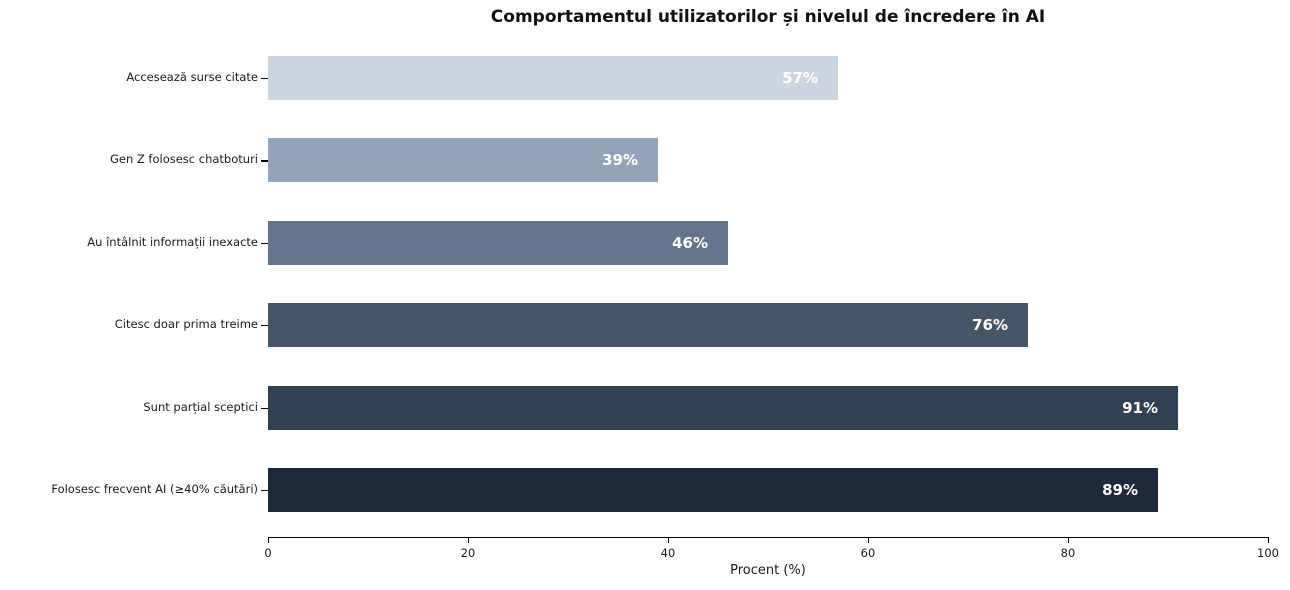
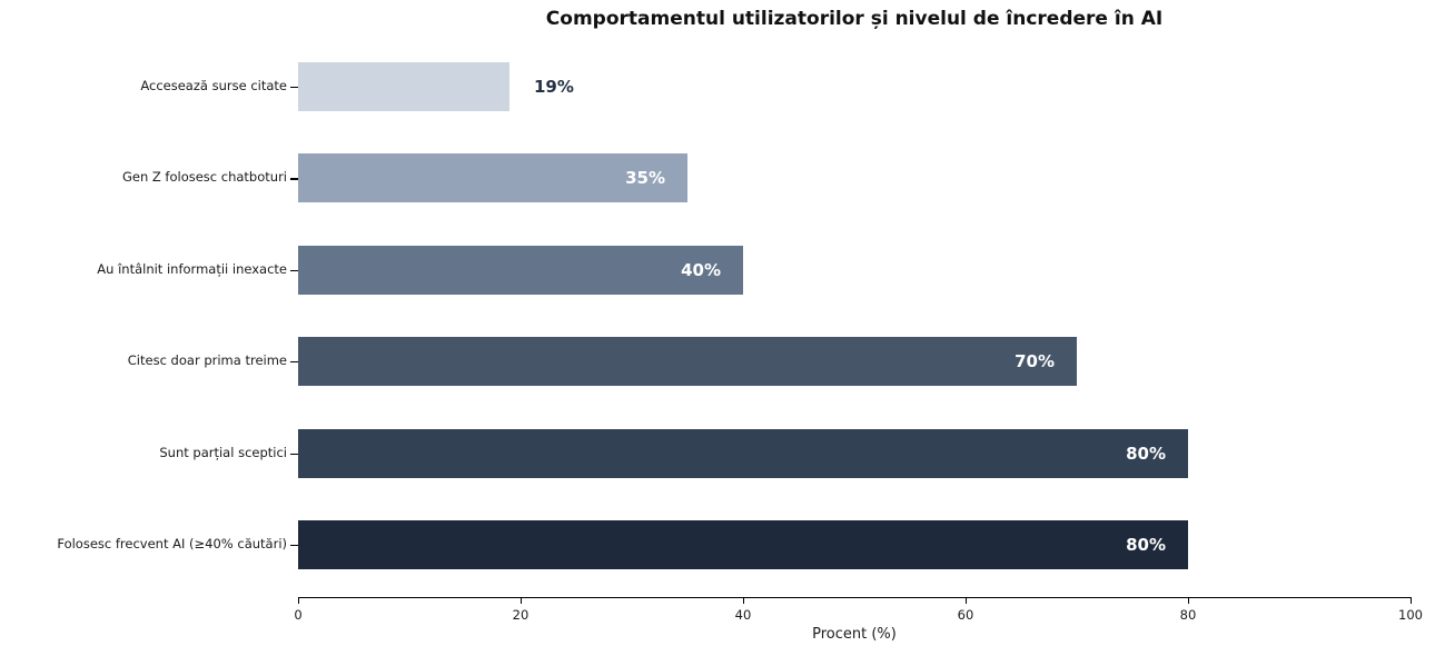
Accesează surse citate: 57% -> 19%
Gen Z folosesc chatboturi: 39% -> 35%
Au întâlnit informații inexacte: 46% -> 40%
Citesc doar prima treime: 76% -> 70%
Sunt parțial sceptici: 91% -> 80%
Folosesc frecvent AI (≥40% căutări): 89% -> 80%
